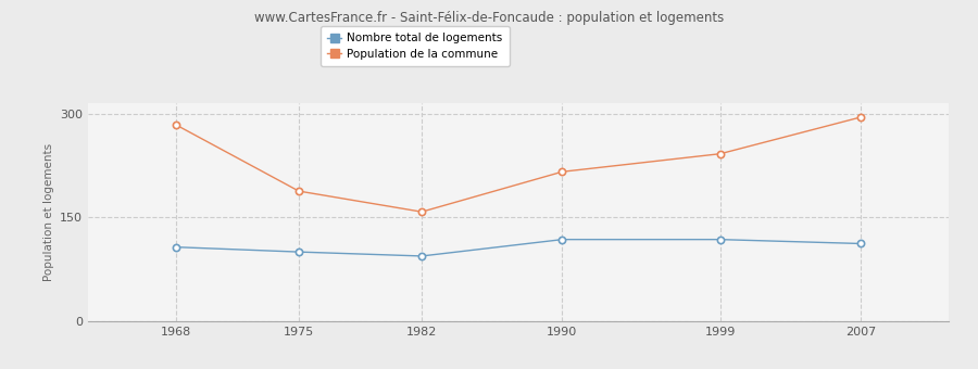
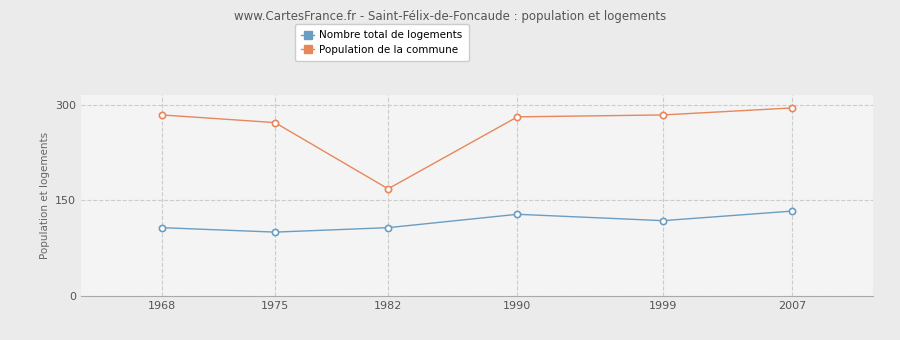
Population de la commune/1975: 188 -> 272
Population de la commune/1982: 158 -> 168
Nombre total de logements/1982: 94 -> 107
Population de la commune/1990: 216 -> 281
Nombre total de logements/1990: 118 -> 128
Population de la commune/1999: 242 -> 284
Nombre total de logements/2007: 112 -> 133
